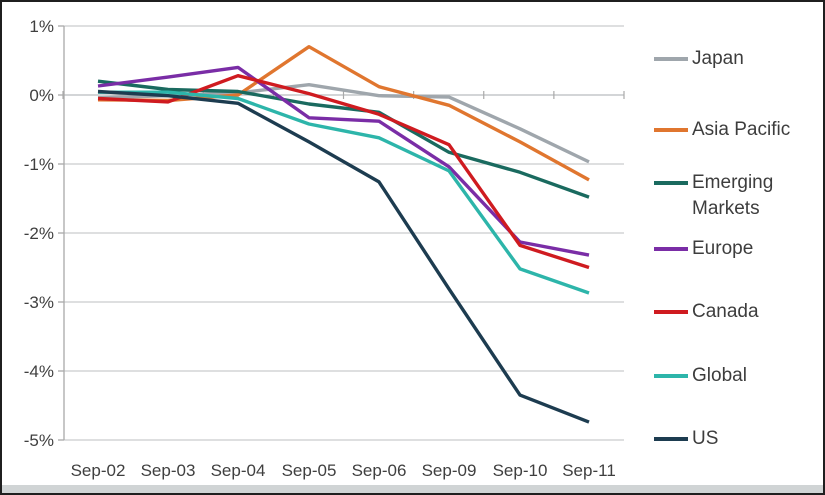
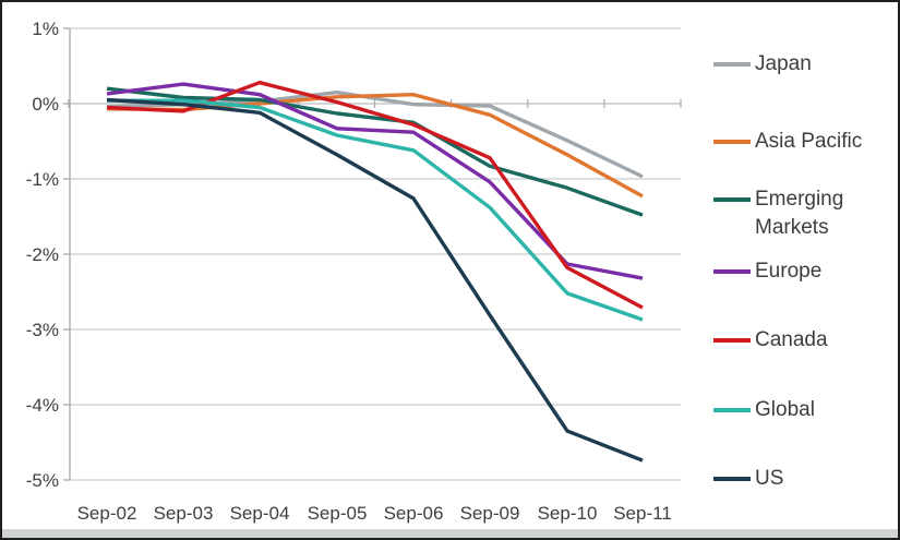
Europe/Sep-04: 0.4% -> 0.1%
Asia Pacific/Sep-05: 0.7% -> 0.1%
Global/Sep-09: -1.1% -> -1.4%
Canada/Sep-11: -2.5% -> -2.7%
